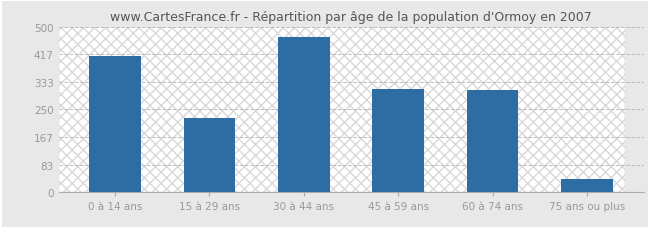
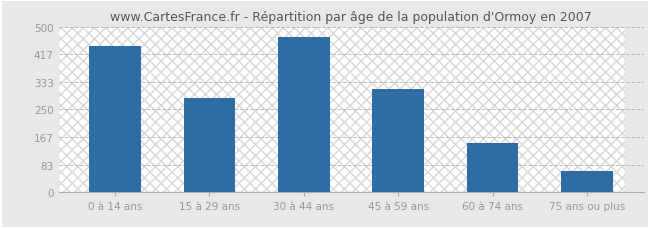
0 à 14 ans: 410 -> 441
15 à 29 ans: 225 -> 285
60 à 74 ans: 310 -> 148
75 ans ou plus: 40 -> 63
